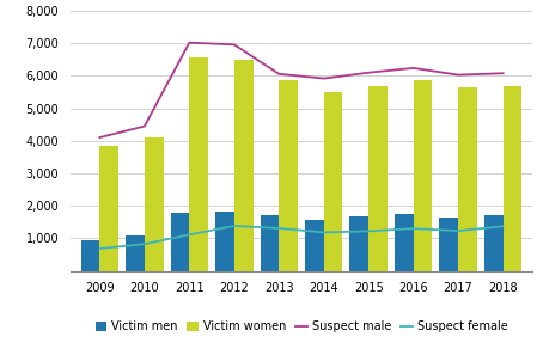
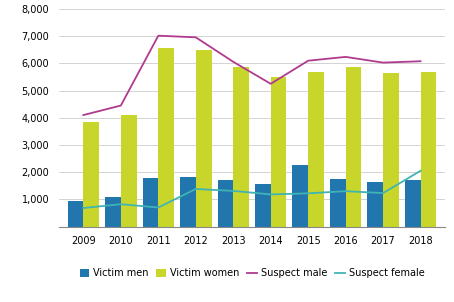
Suspect female/2011: 1,110 -> 700
Suspect male/2014: 5,920 -> 5,250
Victim men/2015: 1,670 -> 2,250
Suspect female/2018: 1,370 -> 2,050
